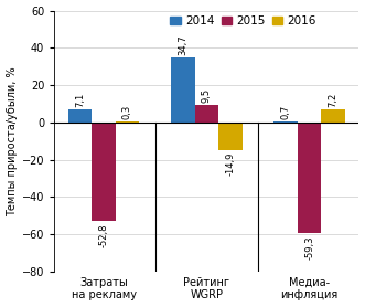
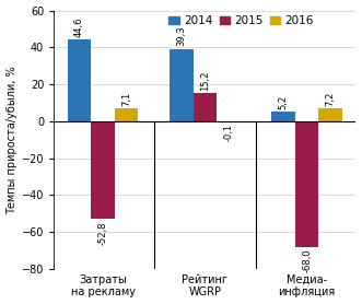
2014/Затраты на рекламу: 7,1 -> 44,6
2016/Затраты на рекламу: 0,3 -> 7,1
2014/Рейтинг WGRP: 34,7 -> 39,3
2015/Рейтинг WGRP: 9,5 -> 15,2
2016/Рейтинг WGRP: -14,9 -> -0,1
2014/Медиа- инфляция: 0,7 -> 5,2
2015/Медиа- инфляция: -59,3 -> -68,0
